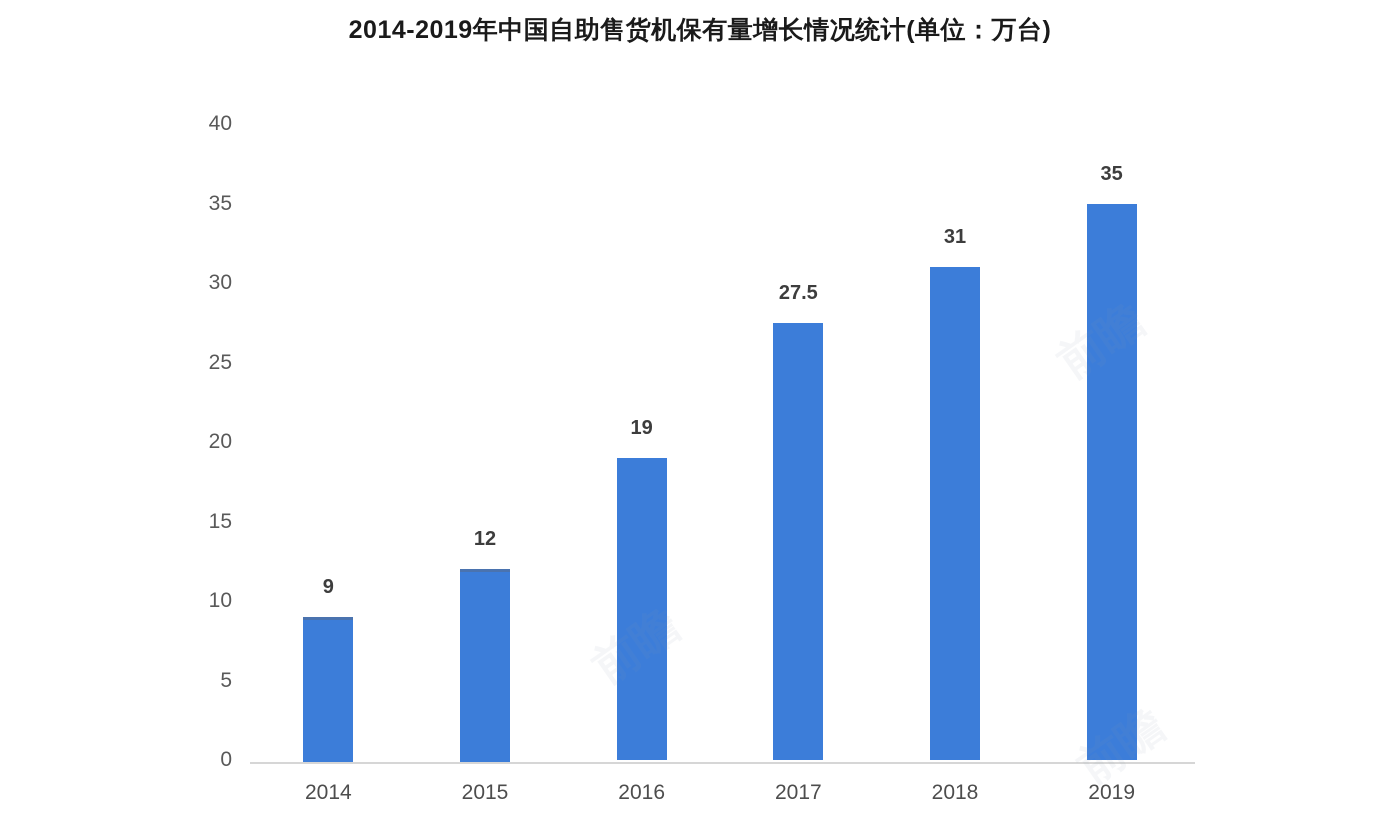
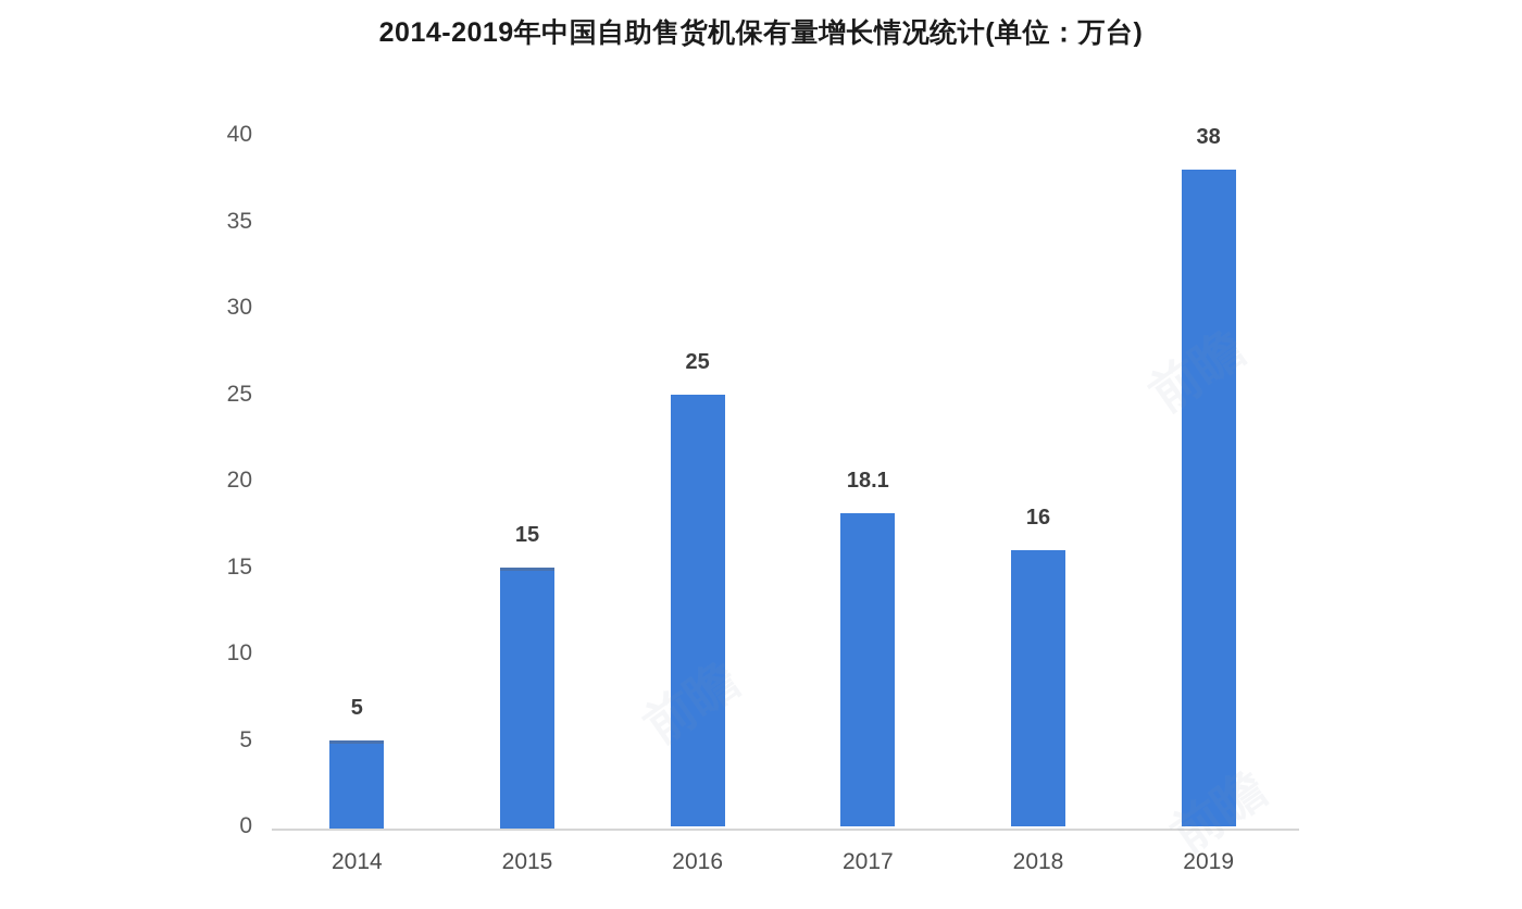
2014: 9 -> 5
2015: 12 -> 15
2016: 19 -> 25
2017: 27.5 -> 18.1
2018: 31 -> 16
2019: 35 -> 38
